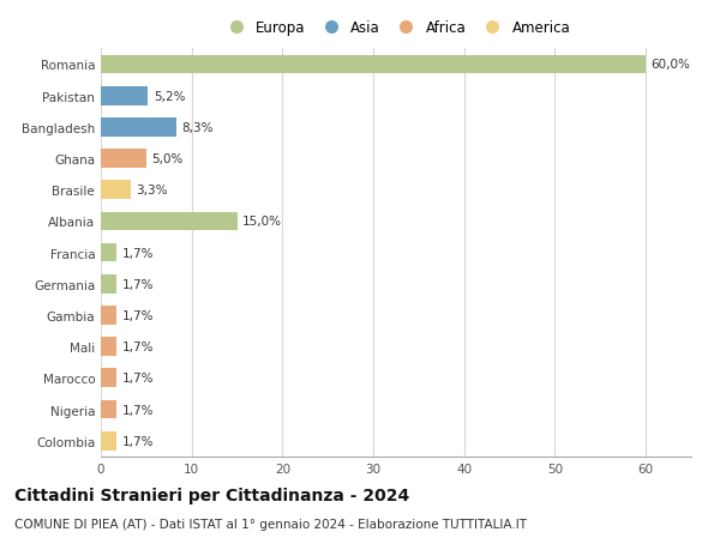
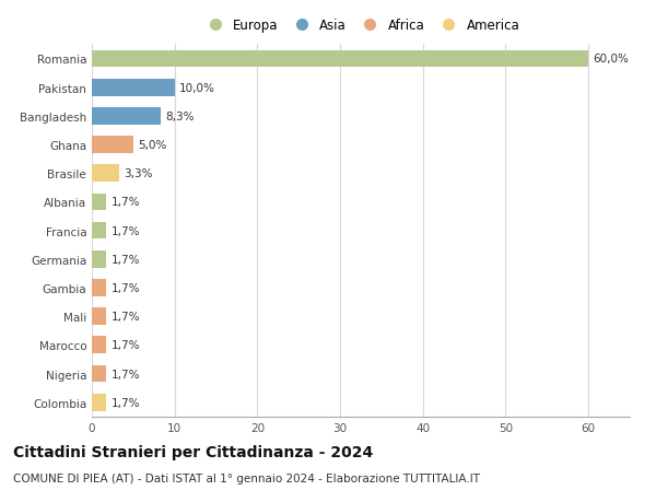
Pakistan: 5,2% -> 10,0%
Albania: 15,0% -> 1,7%
